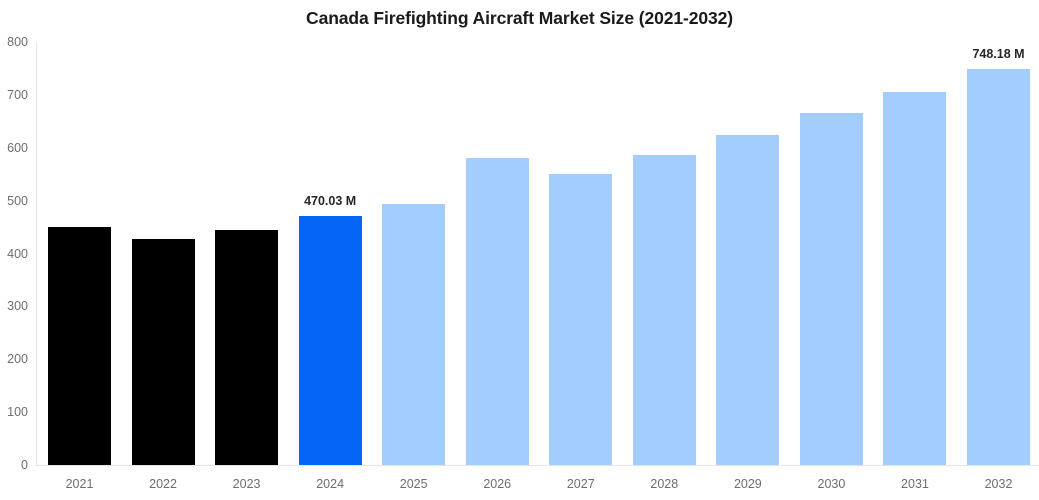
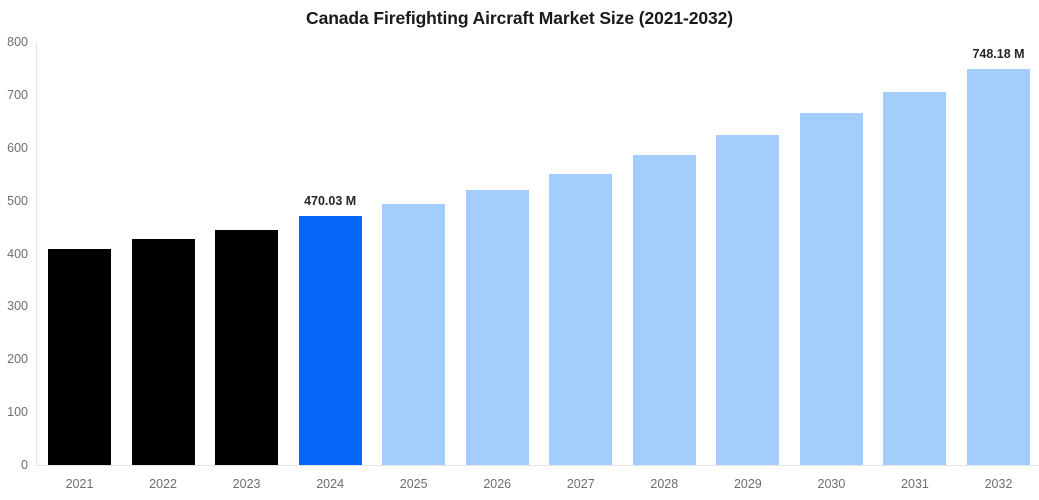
2021: 450 -> 410
2026: 580 -> 520
